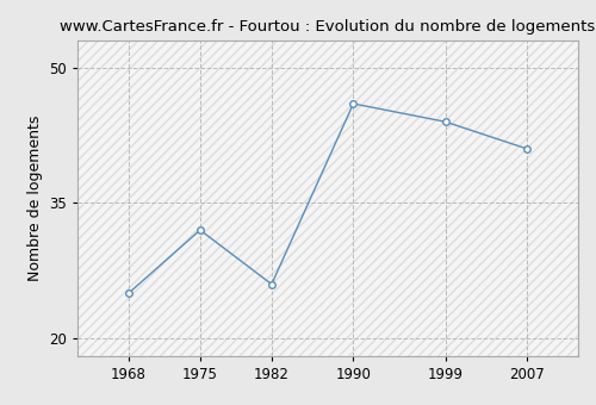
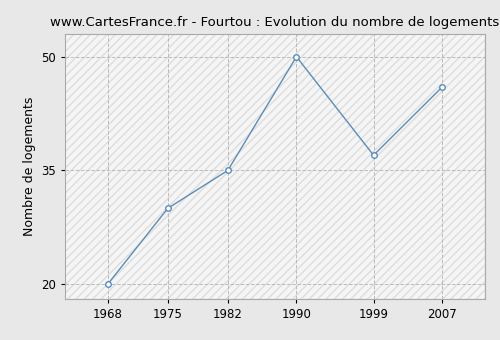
1968: 25 -> 20
1975: 32 -> 30
1982: 26 -> 35
1990: 46 -> 50
1999: 44 -> 37
2007: 41 -> 46
